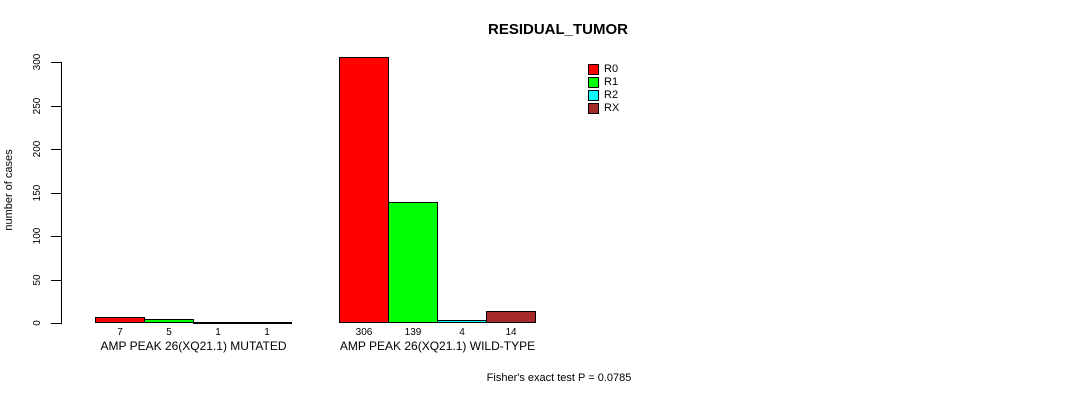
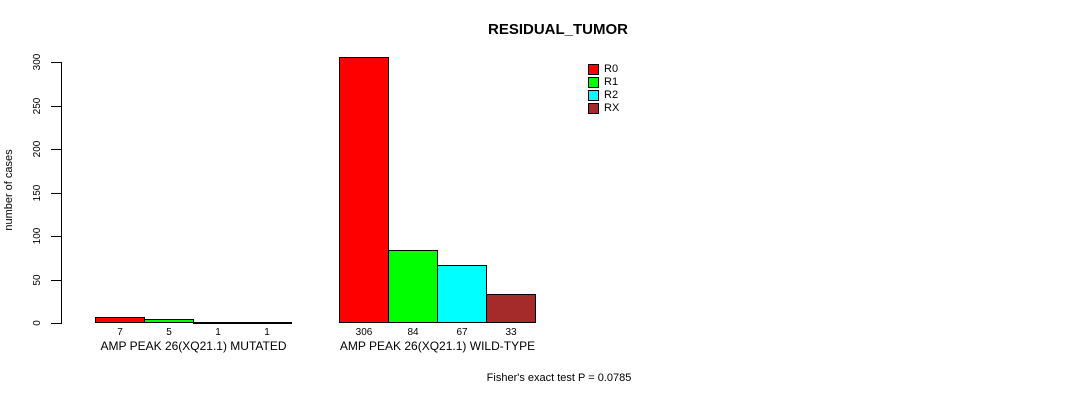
R1/AMP PEAK 26(XQ21.1) WILD-TYPE: 139 -> 84
R2/AMP PEAK 26(XQ21.1) WILD-TYPE: 4 -> 67
RX/AMP PEAK 26(XQ21.1) WILD-TYPE: 14 -> 33
